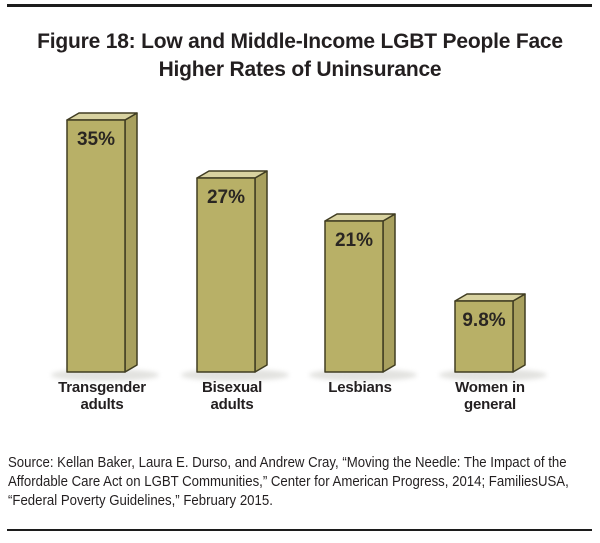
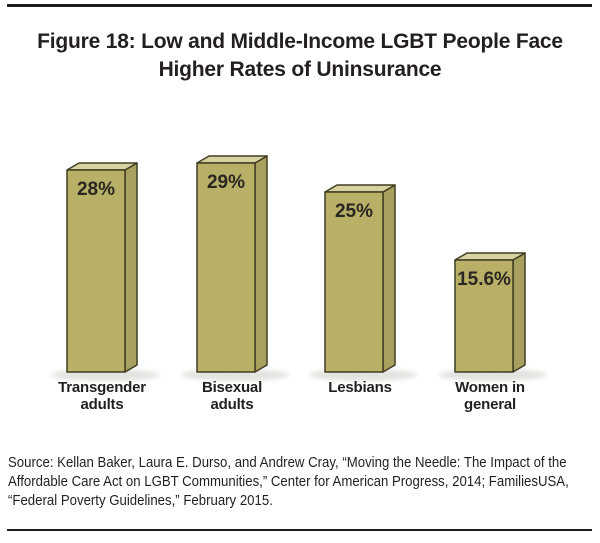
Transgender adults: 35% -> 28%
Bisexual adults: 27% -> 29%
Lesbians: 21% -> 25%
Women in general: 9.8% -> 15.6%
